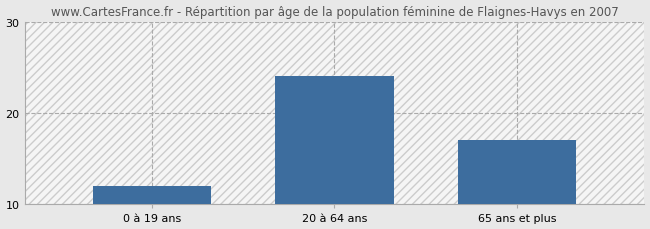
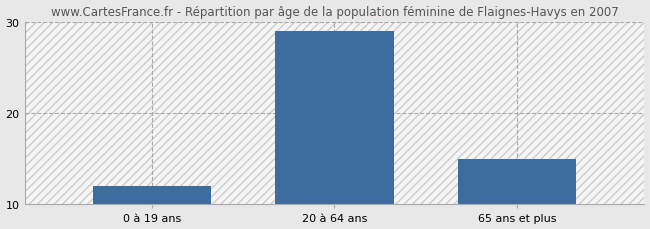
20 à 64 ans: 24 -> 29
65 ans et plus: 17 -> 15
